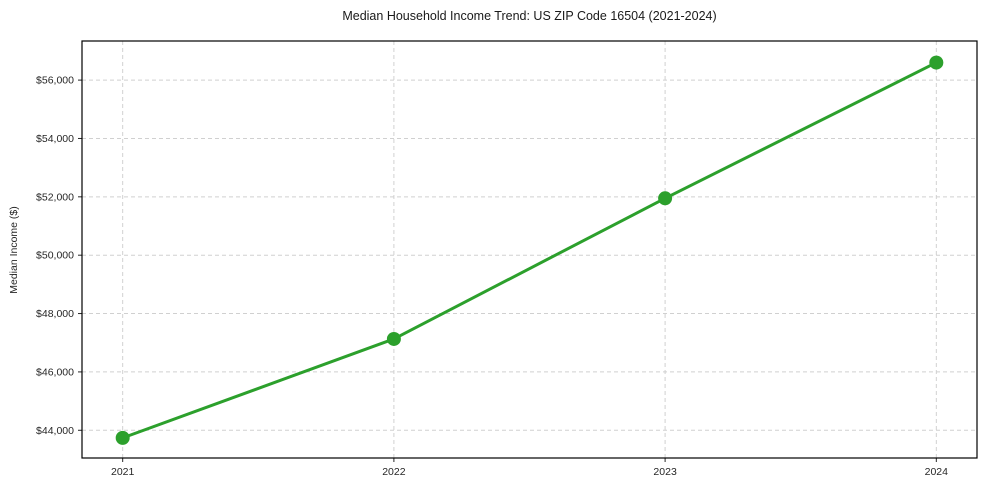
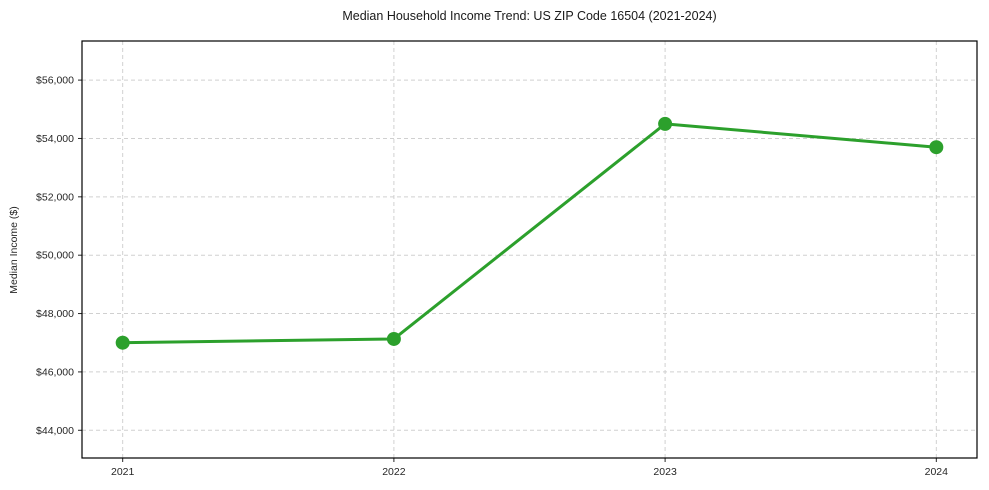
2021: $43700 -> $47000
2023: $52000 -> $54500
2024: $56600 -> $53700
